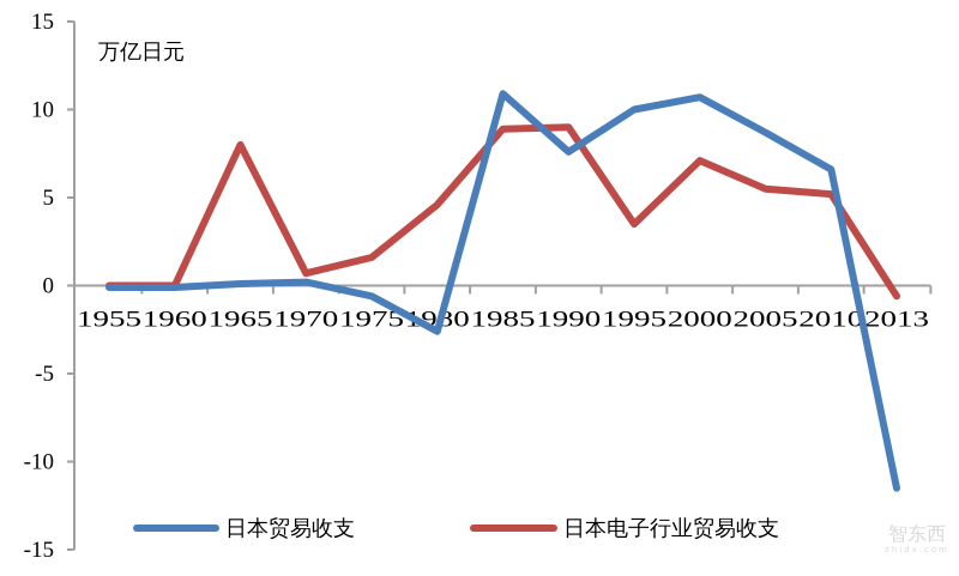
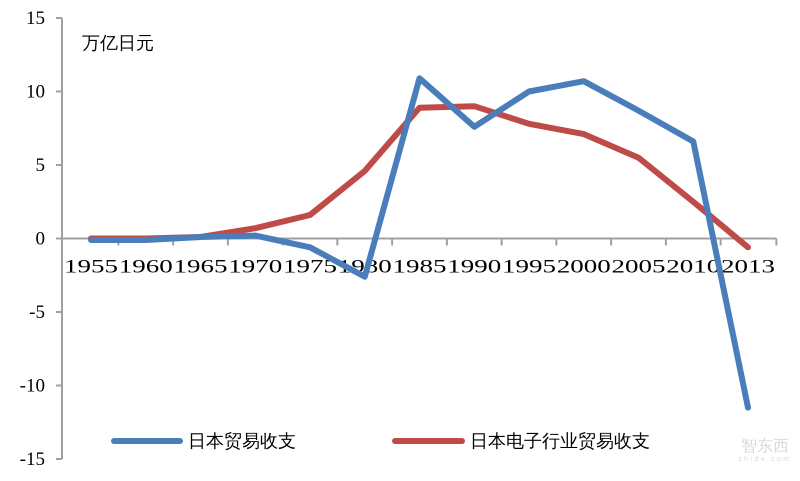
日本电子行业贸易收支/1965: 8.0 -> 0.1
日本电子行业贸易收支/1995: 3.5 -> 7.8
日本电子行业贸易收支/2010: 5.2 -> 2.5
